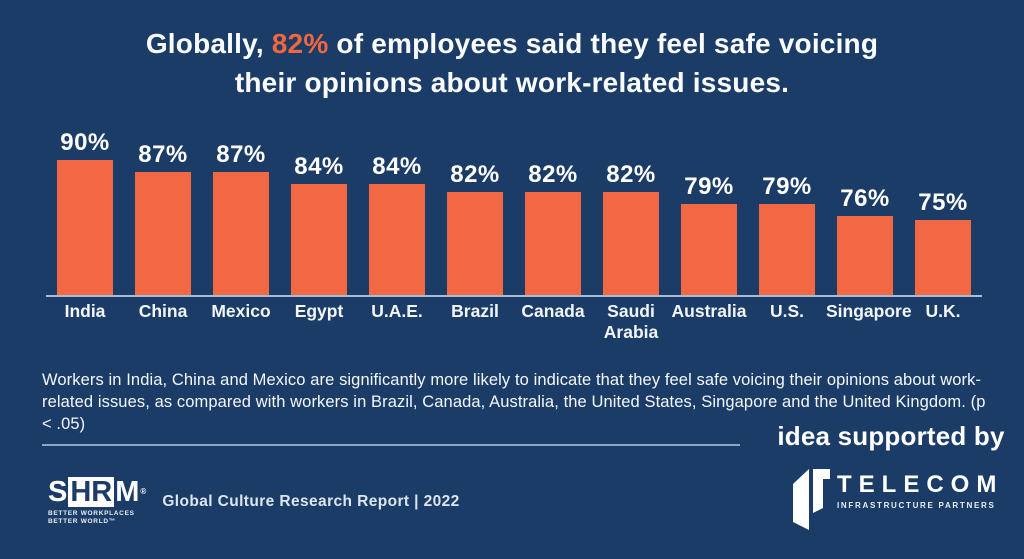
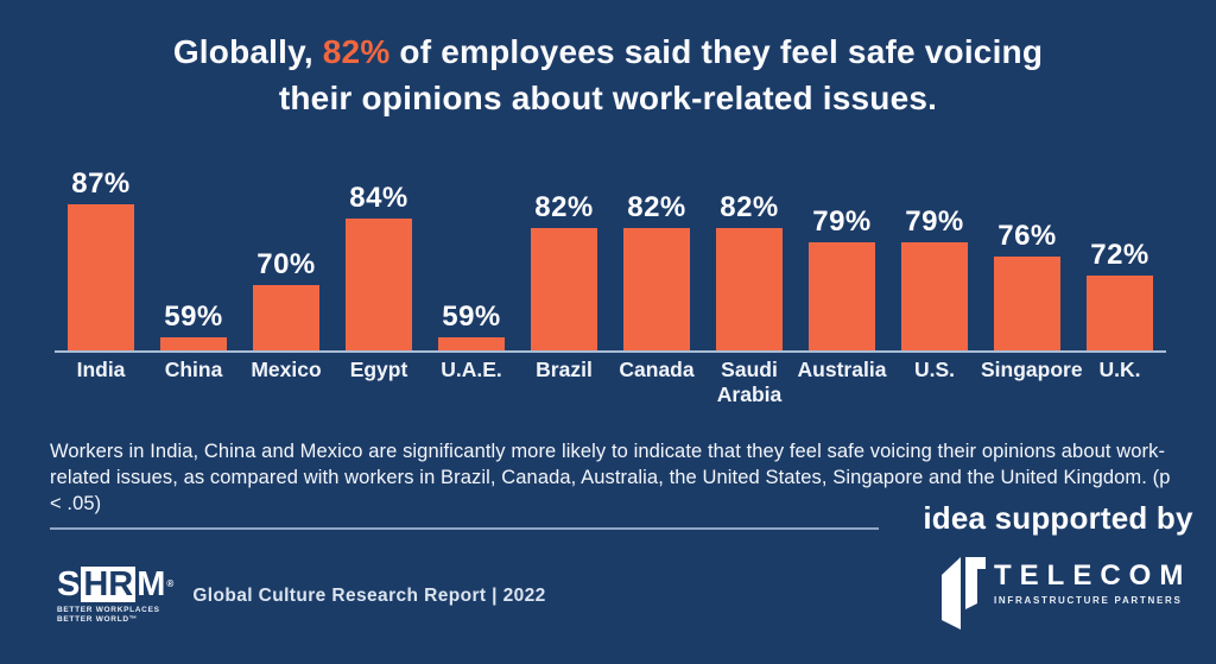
India: 90% -> 87%
China: 87% -> 59%
Mexico: 87% -> 70%
U.A.E.: 84% -> 59%
U.K.: 75% -> 72%
